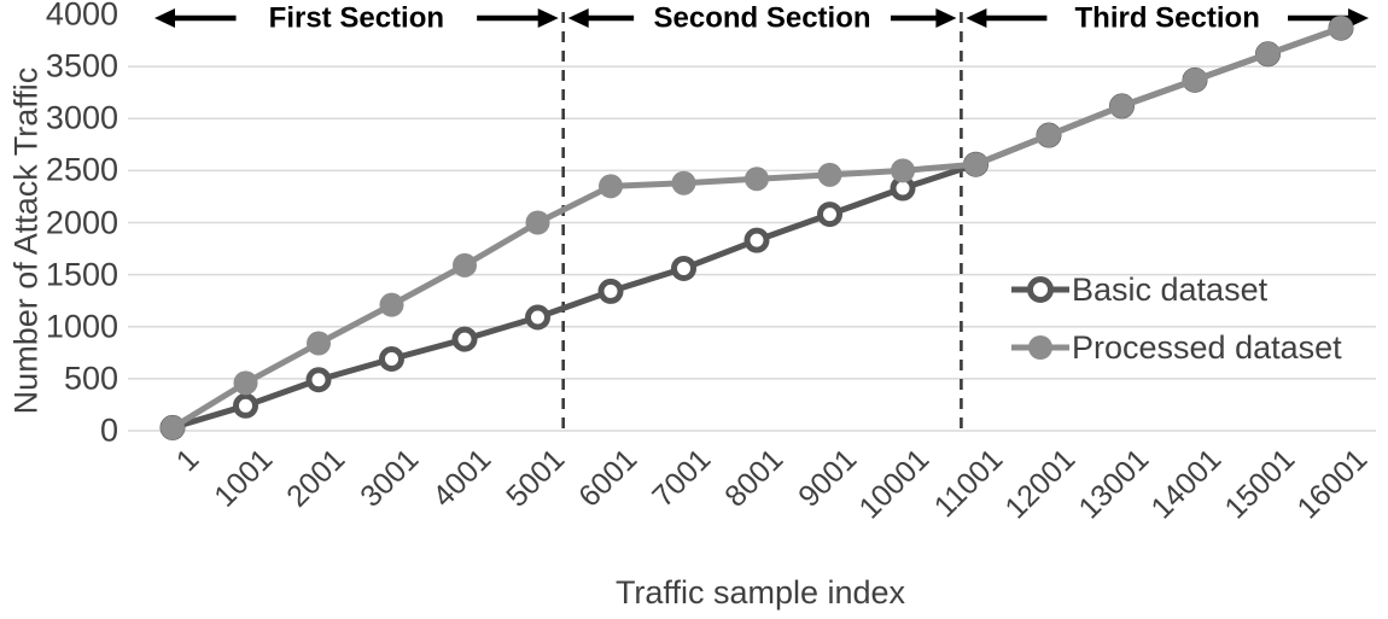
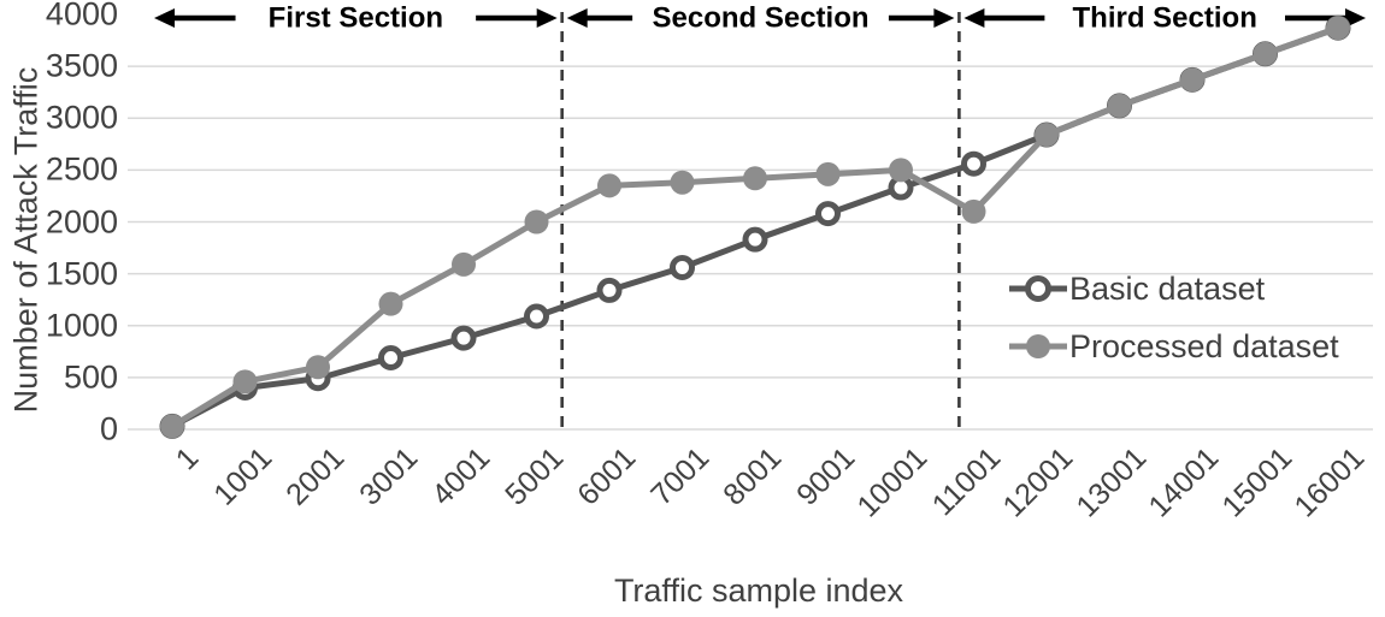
Basic dataset/1001: 200 -> 400
Processed dataset/2001: 800 -> 600
Processed dataset/11001: 2600 -> 2100
